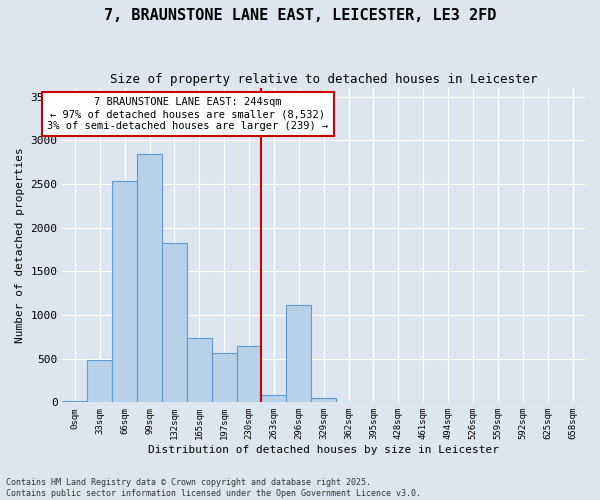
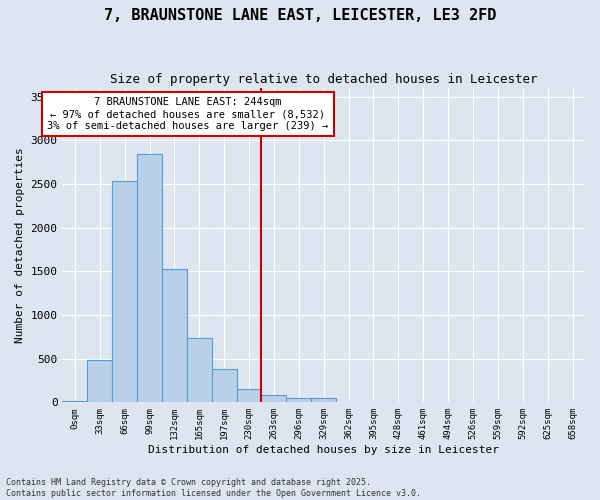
132sqm: 1820 -> 1530
197sqm: 560 -> 380
230sqm: 640 -> 160
296sqm: 1120 -> 50
